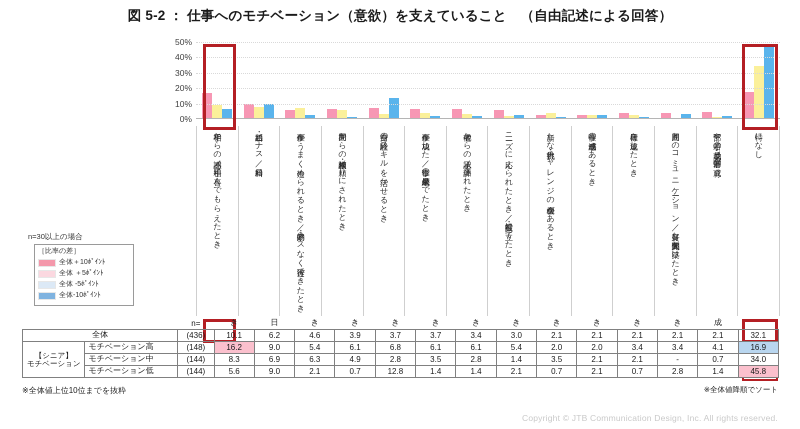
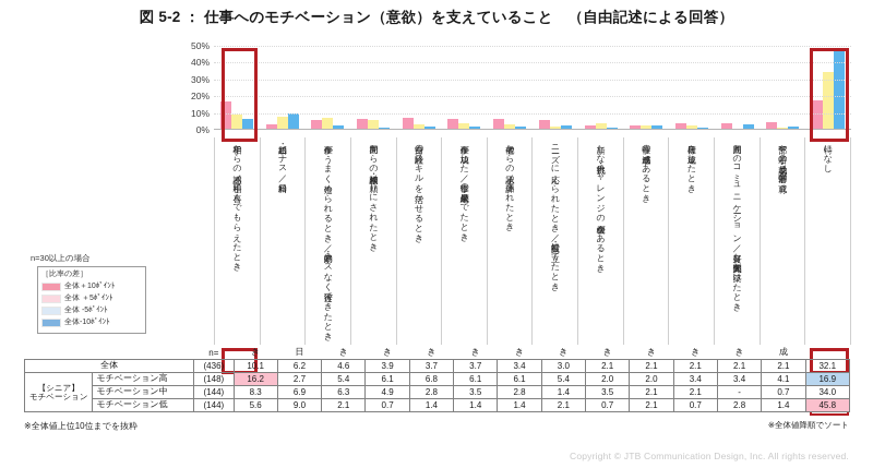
モチベーション高/給料・ボーナス／給料日: 9.0 -> 2.7
モチベーション低/自身の経験・スキルを活かせるとき: 12.8 -> 1.4
